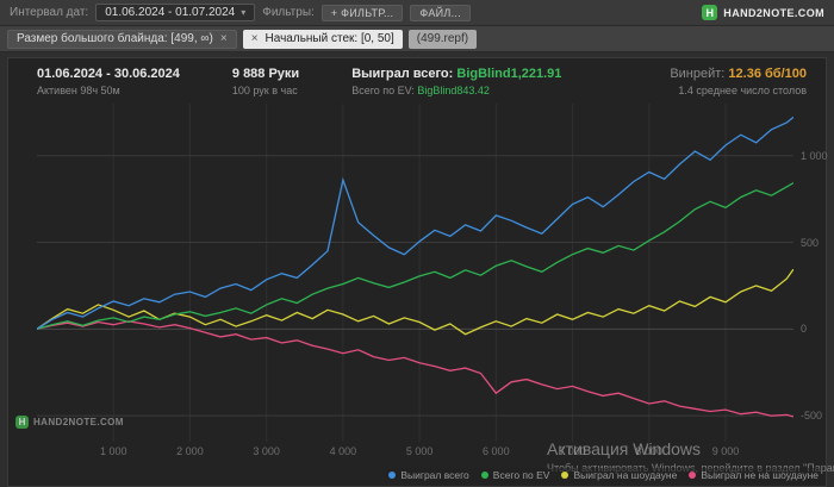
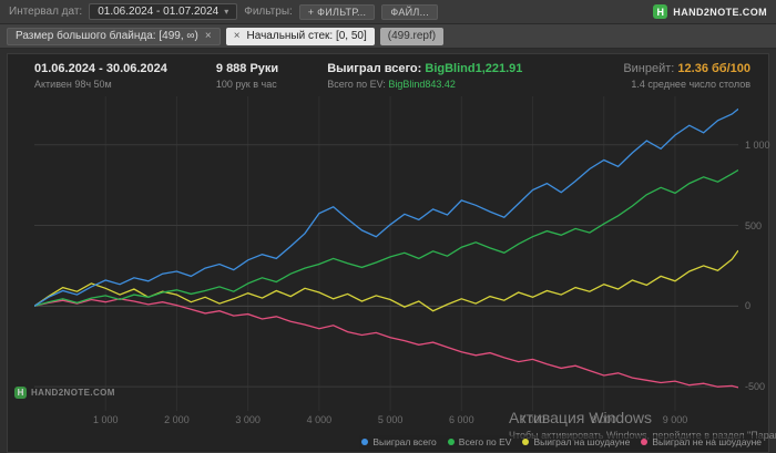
Выиграл всего/4000: 860 -> 580
Выиграл не на шоудауне/6000: -370 -> -280
